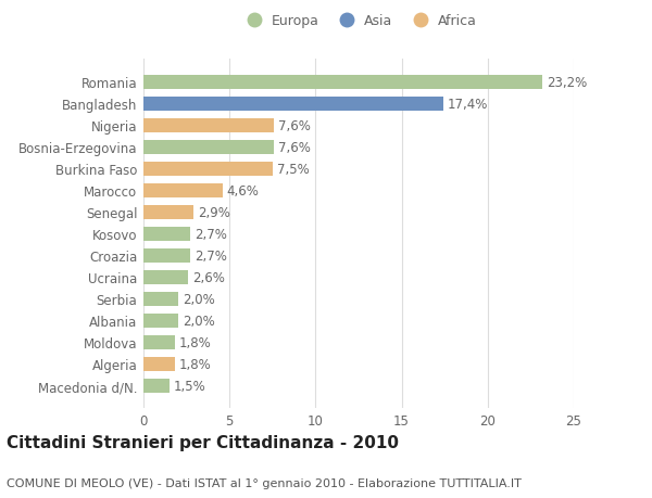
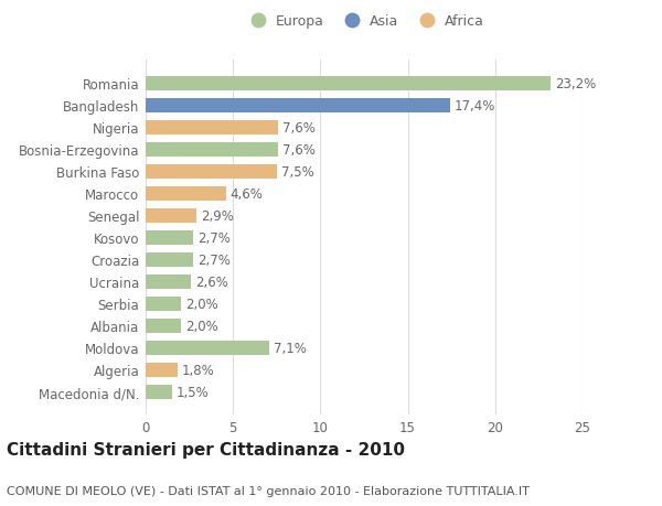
Moldova: 1,8% -> 7,1%
